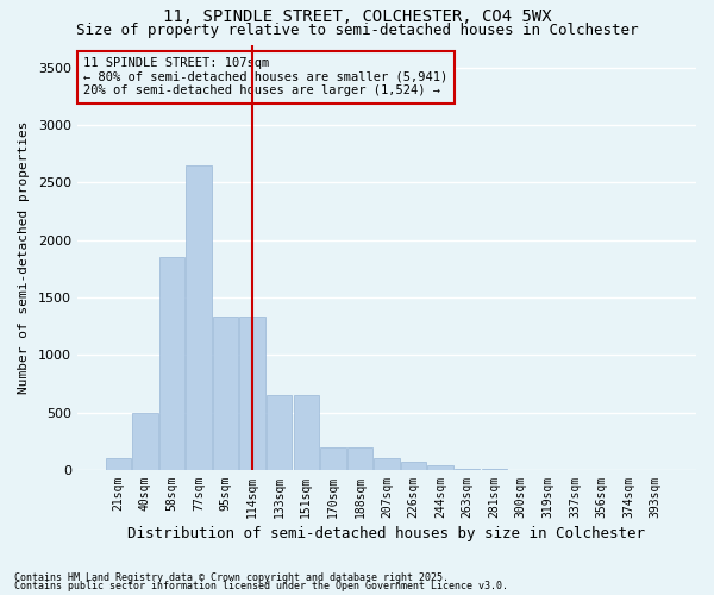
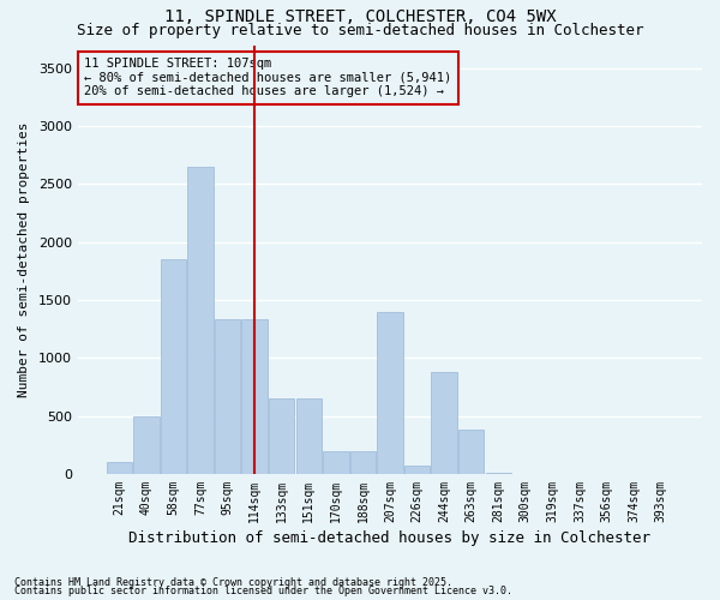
207sqm: 100 -> 1400
244sqm: 40 -> 880
263sqm: 10 -> 380
